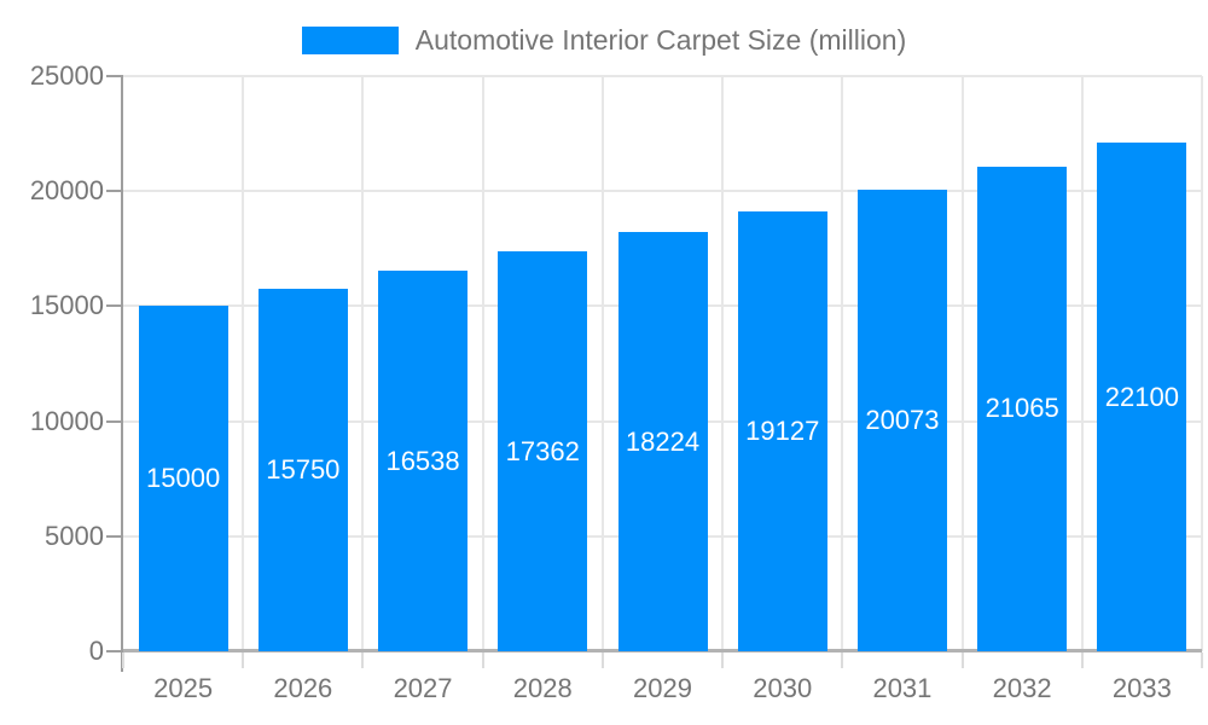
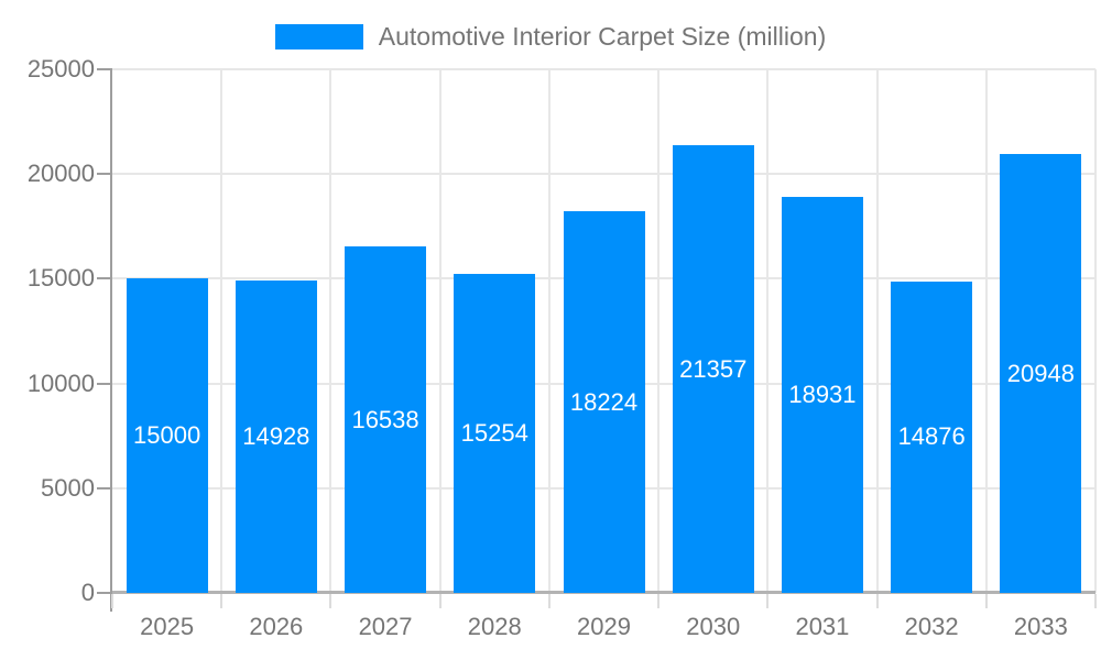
2026: 15750 -> 14928
2028: 17362 -> 15254
2030: 19127 -> 21357
2031: 20073 -> 18931
2032: 21065 -> 14876
2033: 22100 -> 20948
